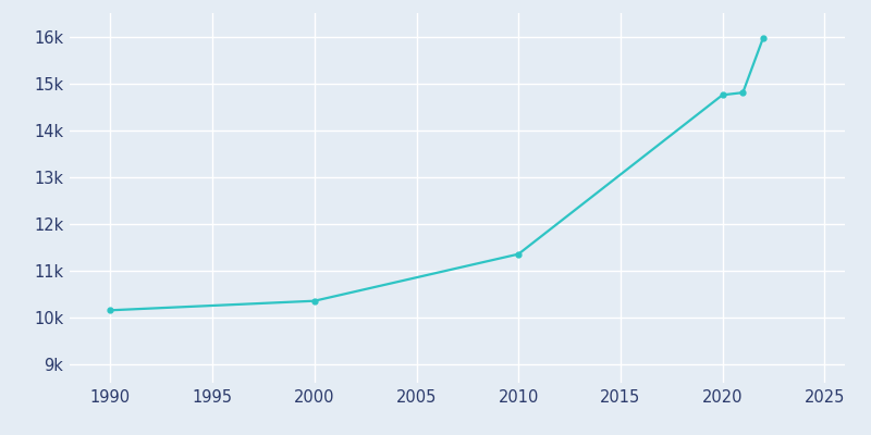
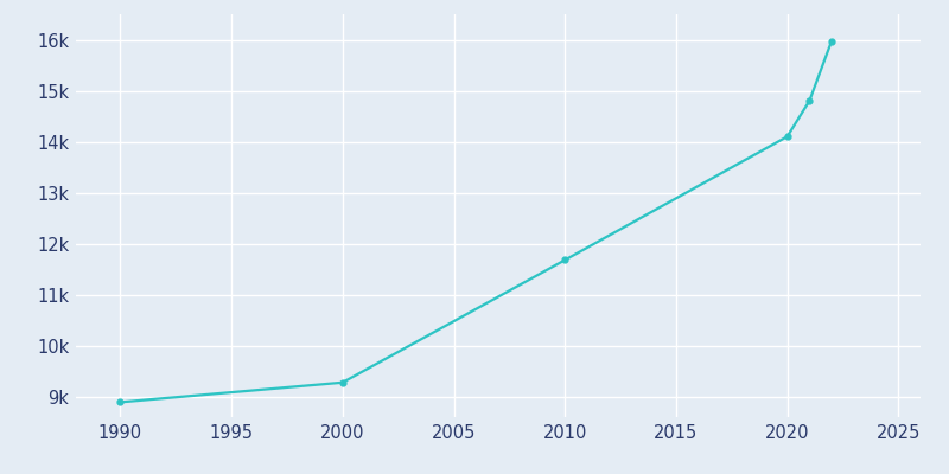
1990: 10.15k -> 8.89k
2000: 10.35k -> 9.28k
2010: 11.35k -> 11.68k
2020: 14.75k -> 14.10k
